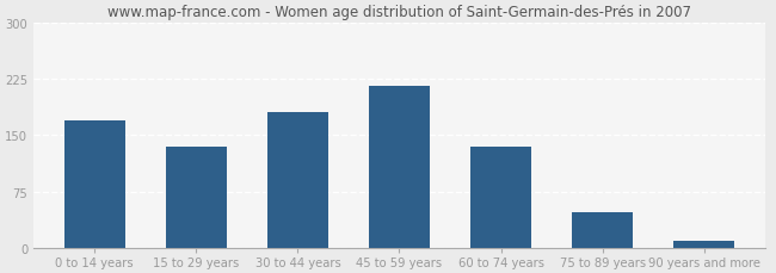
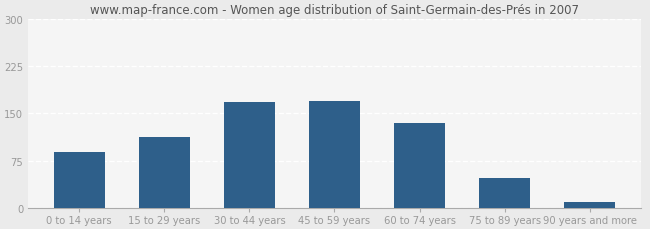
0 to 14 years: 170 -> 88
15 to 29 years: 135 -> 112
30 to 44 years: 180 -> 168
45 to 59 years: 215 -> 170
